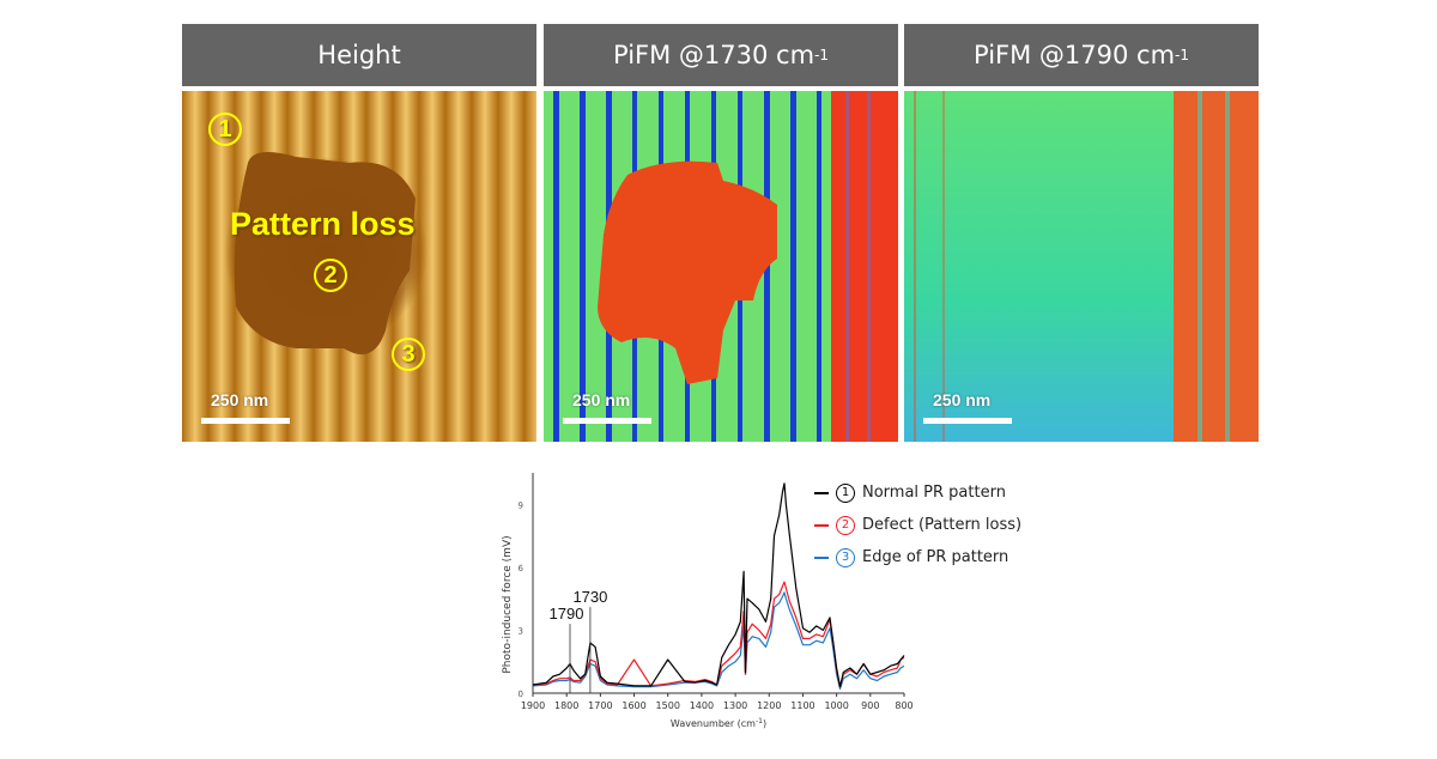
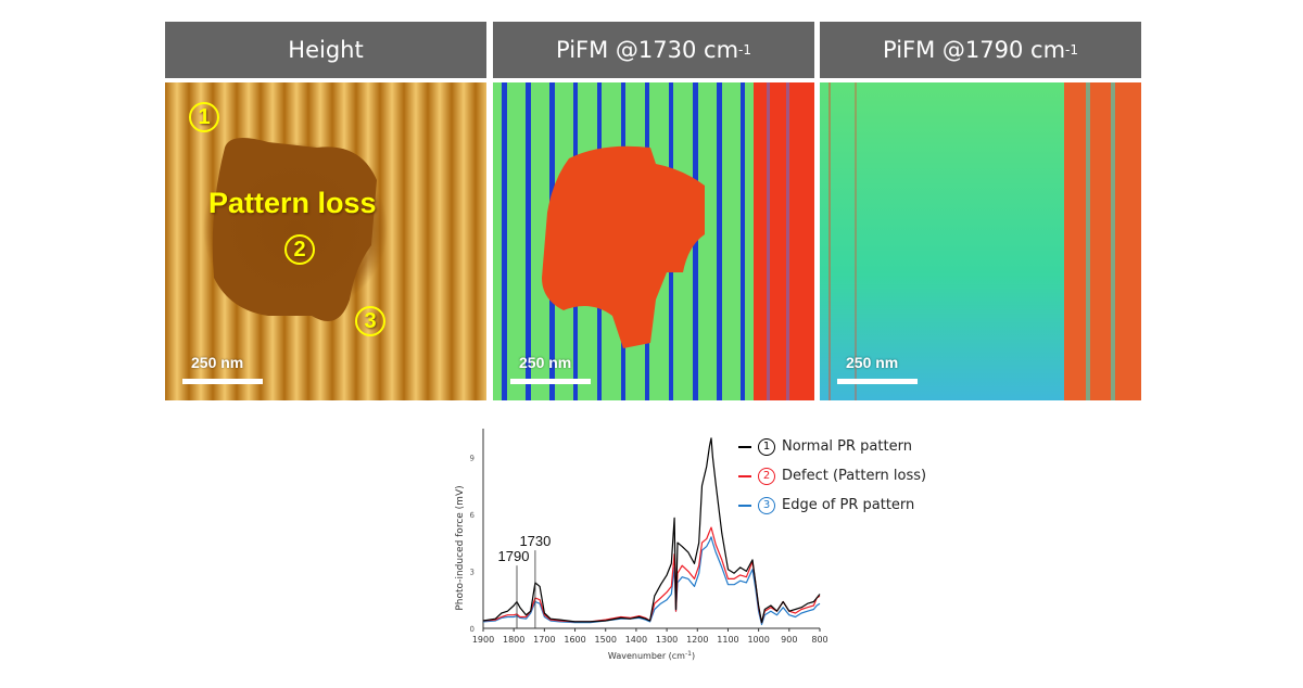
Defect (Pattern loss)/1600: 1.6 -> 0.3
Normal PR pattern/1500: 1.6 -> 0.4
